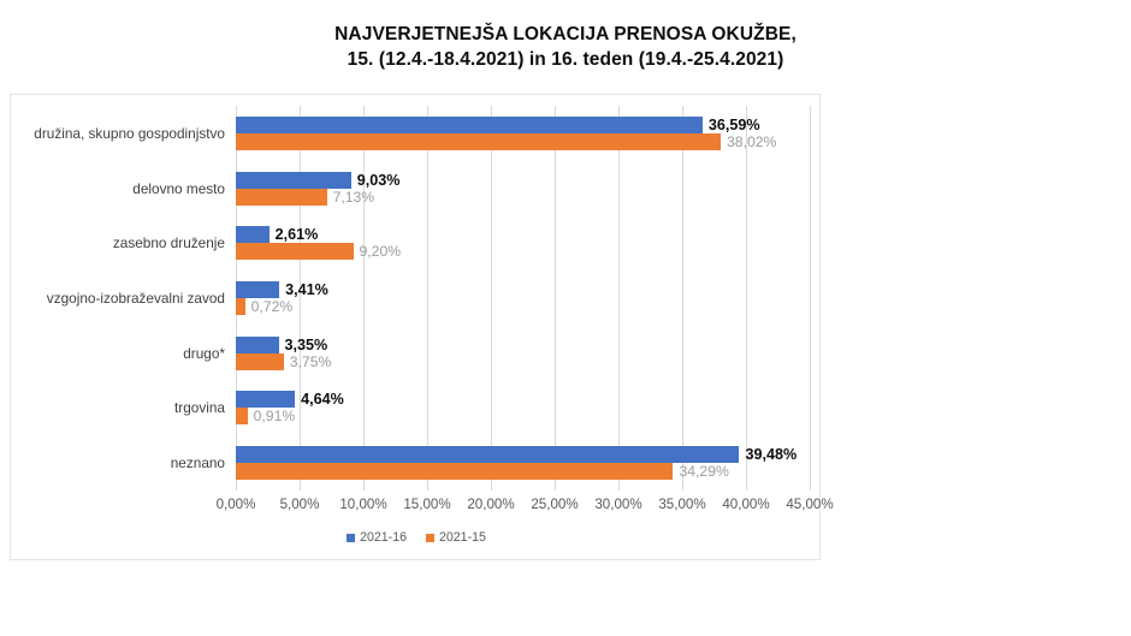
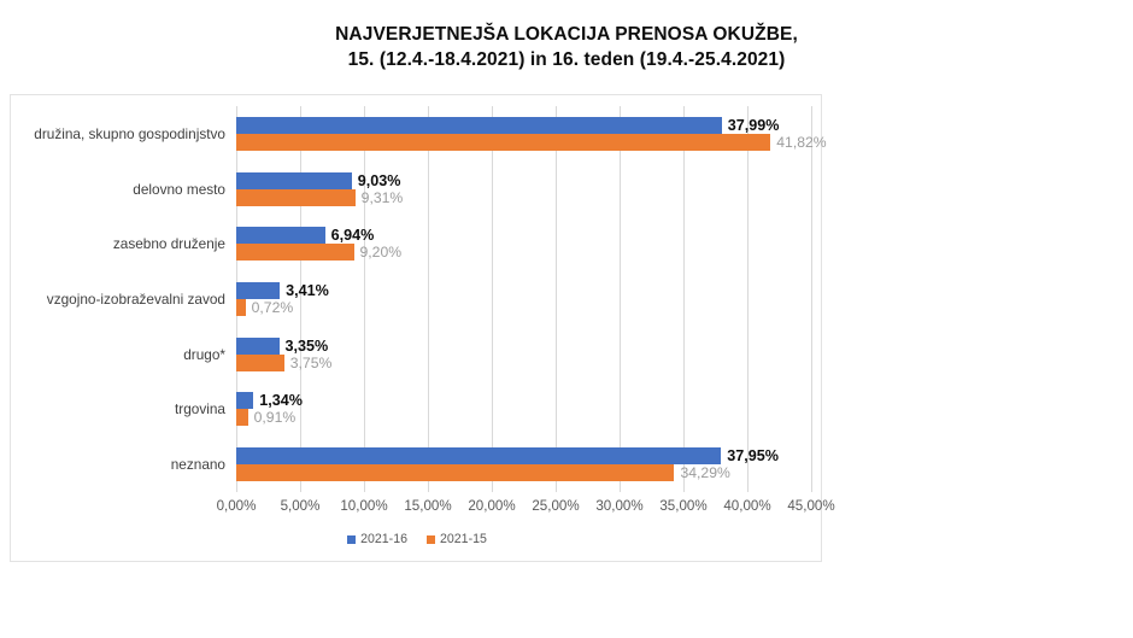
2021-16/družina, skupno gospodinjstvo: 36,59% -> 37,99%
2021-15/družina, skupno gospodinjstvo: 38,02% -> 41,82%
2021-15/delovno mesto: 7,13% -> 9,31%
2021-16/zasebno druženje: 2,61% -> 6,94%
2021-16/trgovina: 4,64% -> 1,34%
2021-16/neznano: 39,48% -> 37,95%
